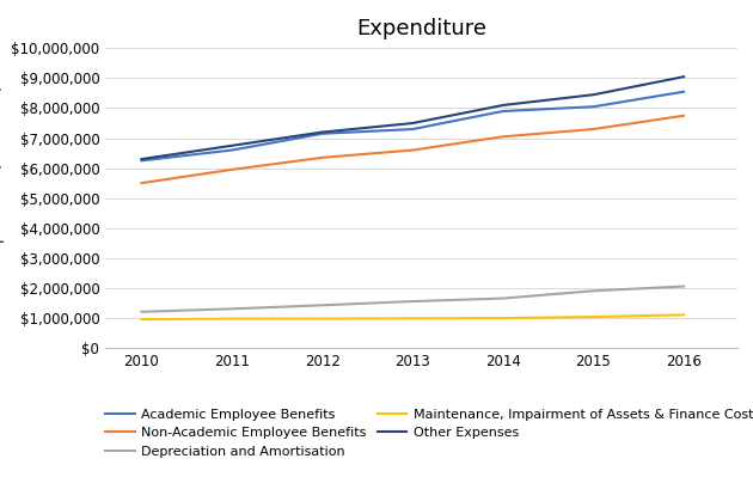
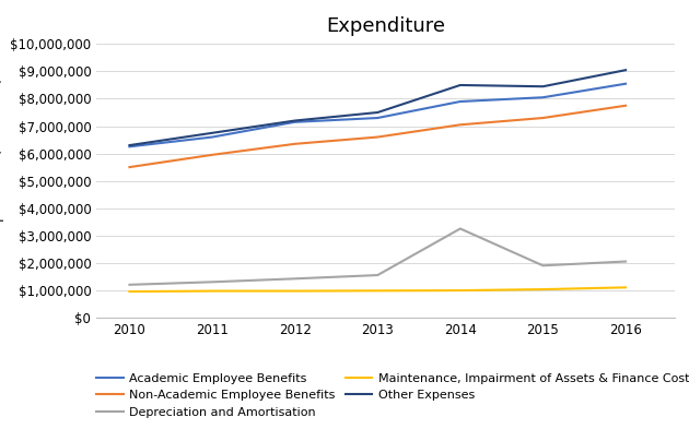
Depreciation and Amortisation/2014: $1,650,000 -> $3,250,000
Other Expenses/2014: $8,100,000 -> $8,500,000
